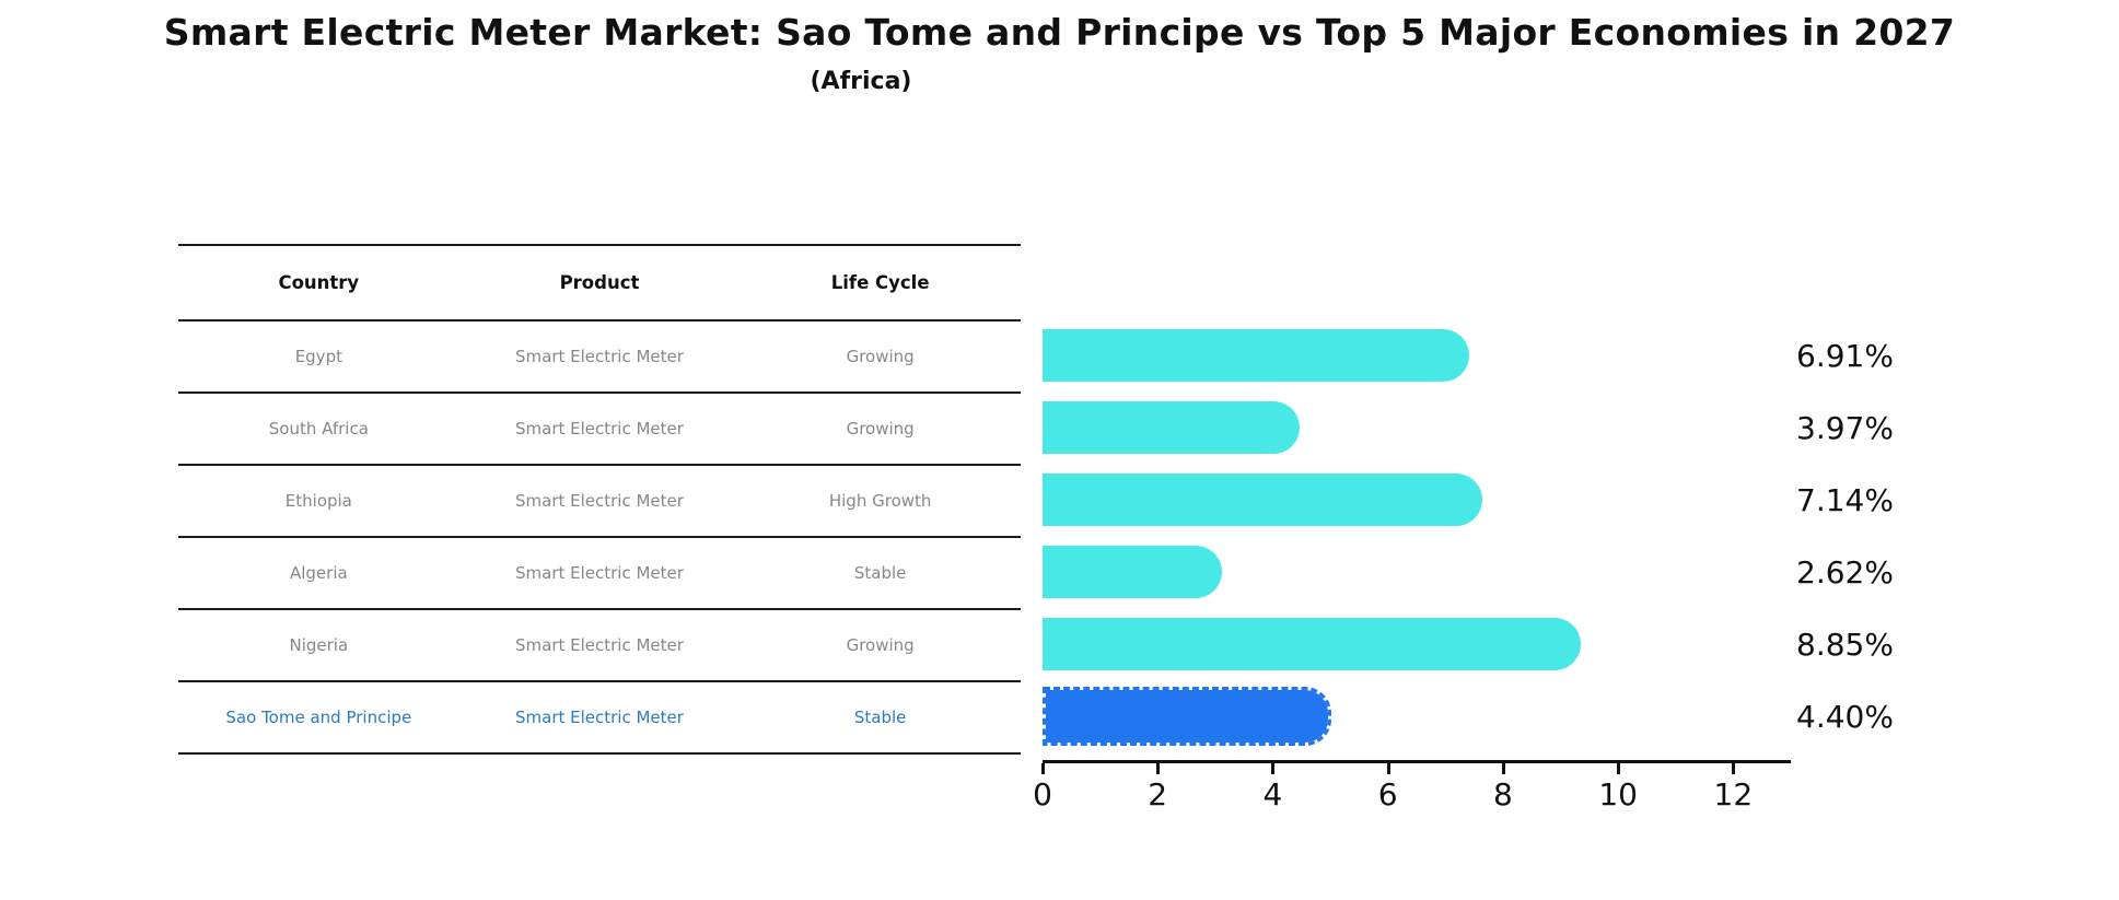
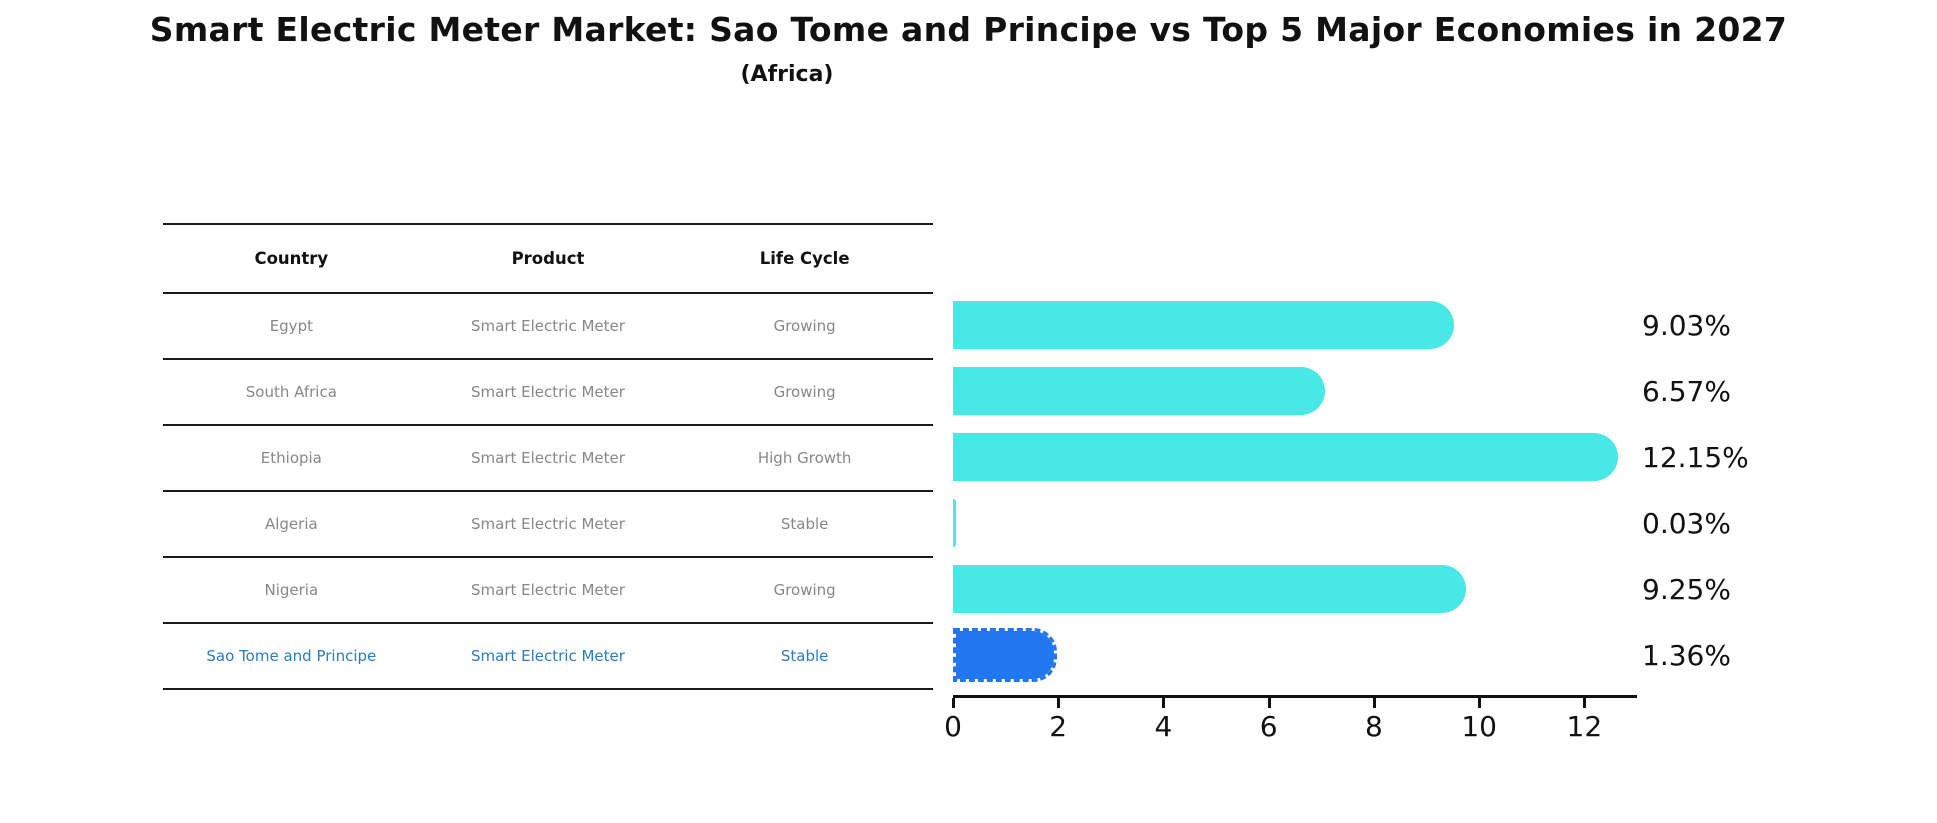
Egypt: 6.91% -> 9.03%
South Africa: 3.97% -> 6.57%
Ethiopia: 7.14% -> 12.15%
Algeria: 2.62% -> 0.03%
Nigeria: 8.85% -> 9.25%
Sao Tome and Principe: 4.40% -> 1.36%
